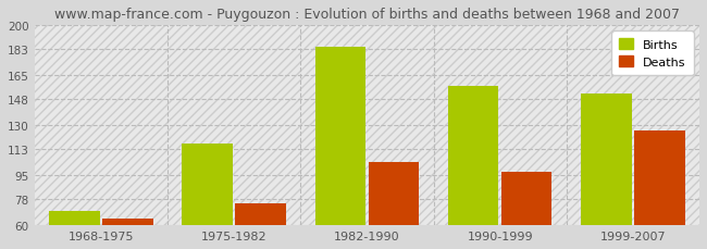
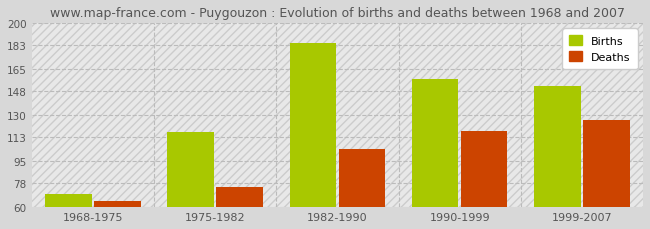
Deaths/1990-1999: 97 -> 118
